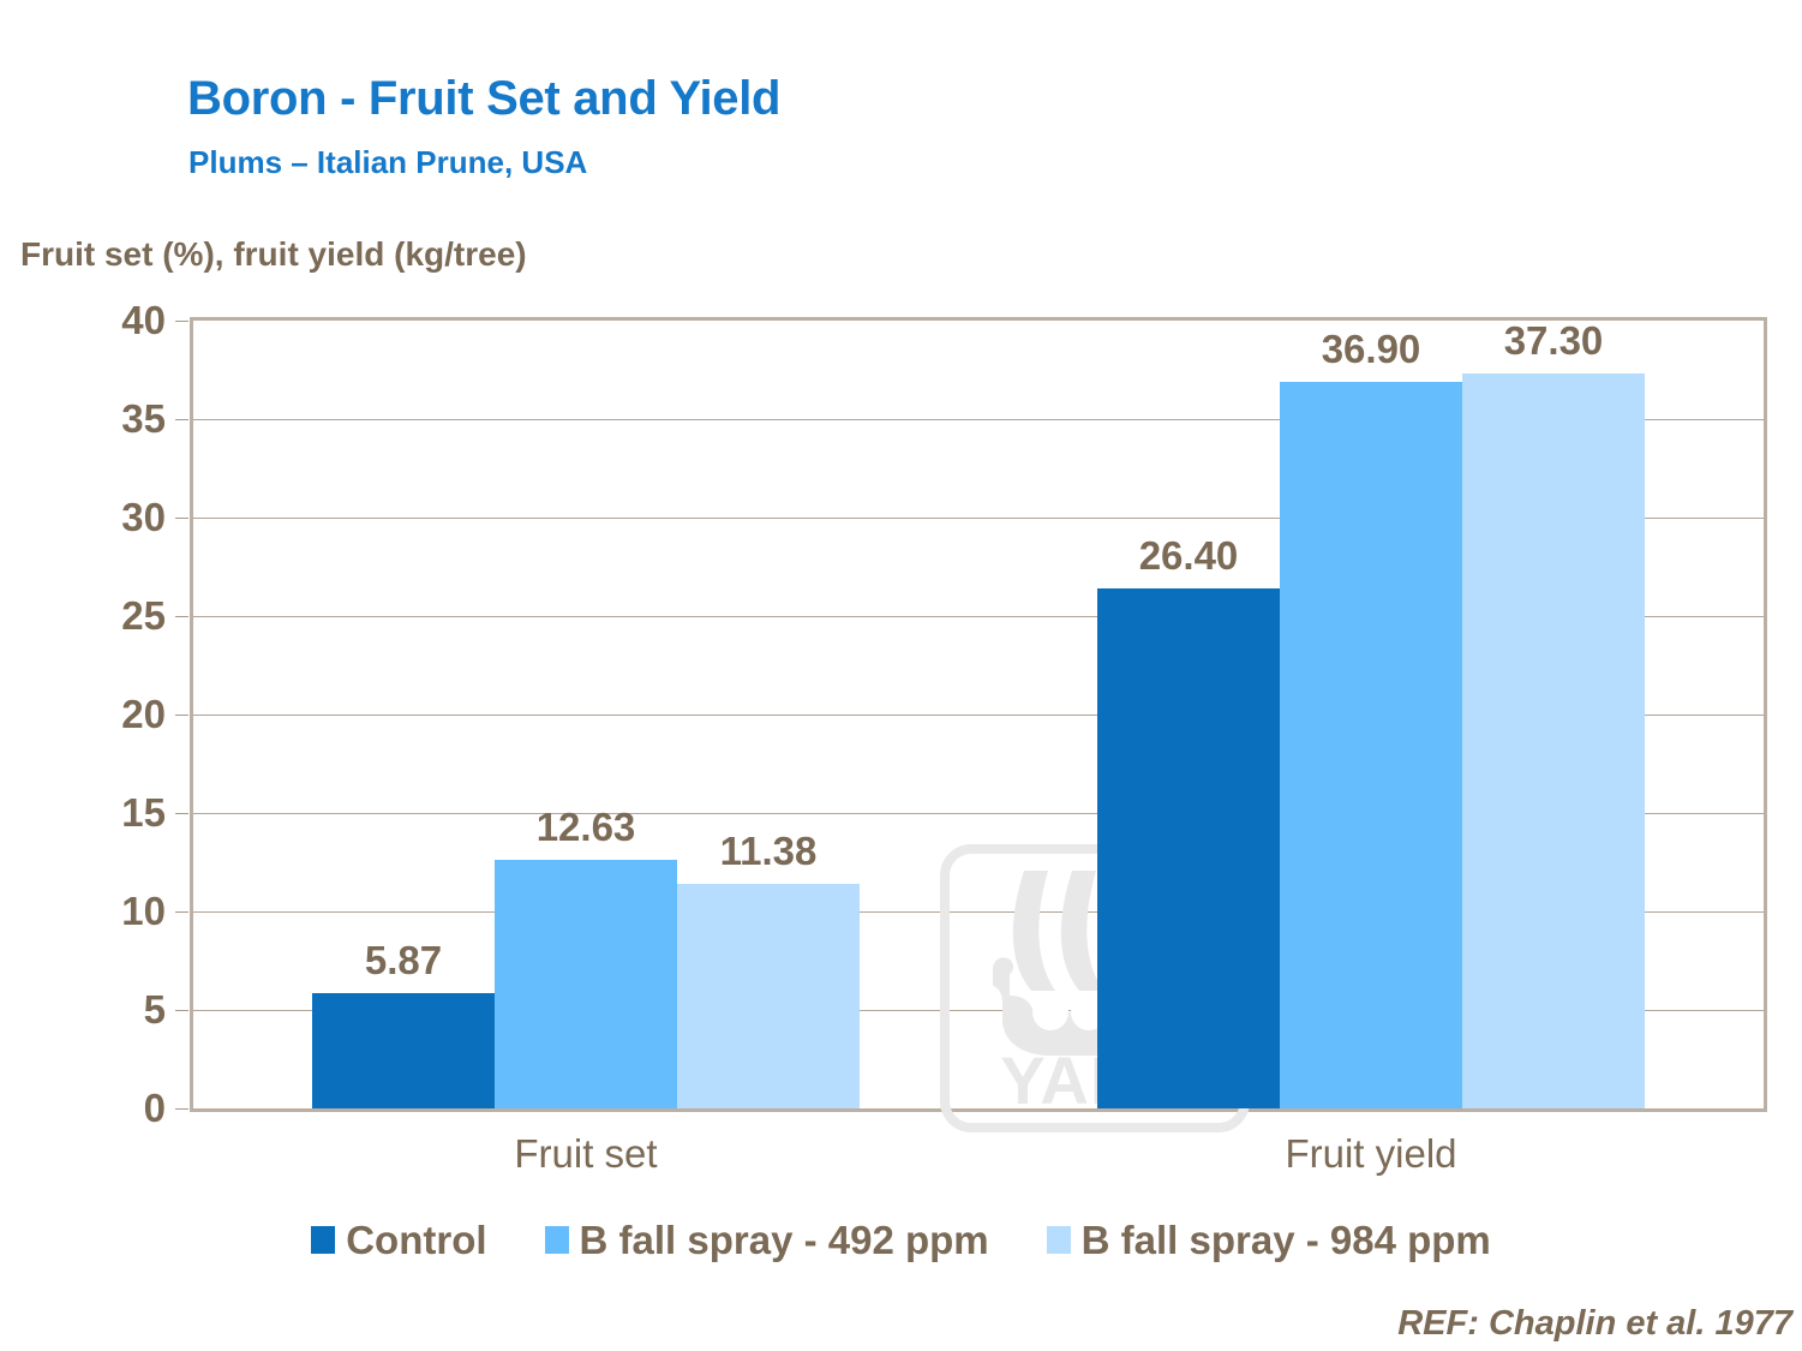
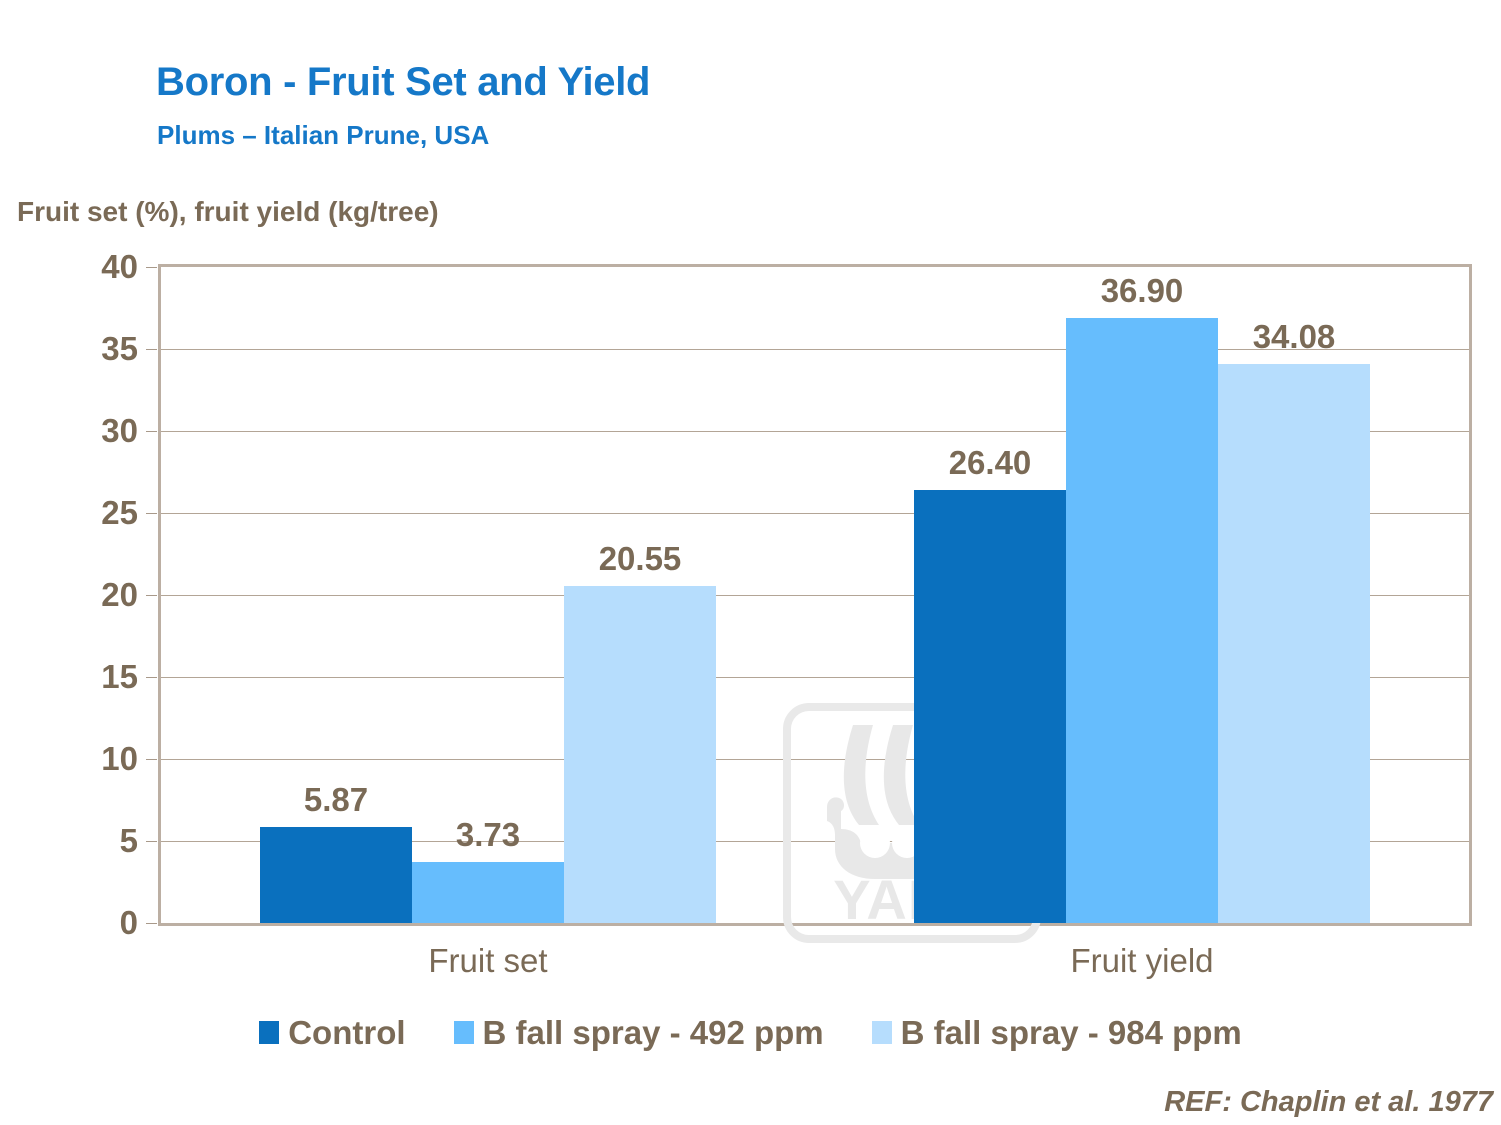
B fall spray - 492 ppm/Fruit set: 12.63 -> 3.73
B fall spray - 984 ppm/Fruit set: 11.38 -> 20.55
B fall spray - 984 ppm/Fruit yield: 37.30 -> 34.08
